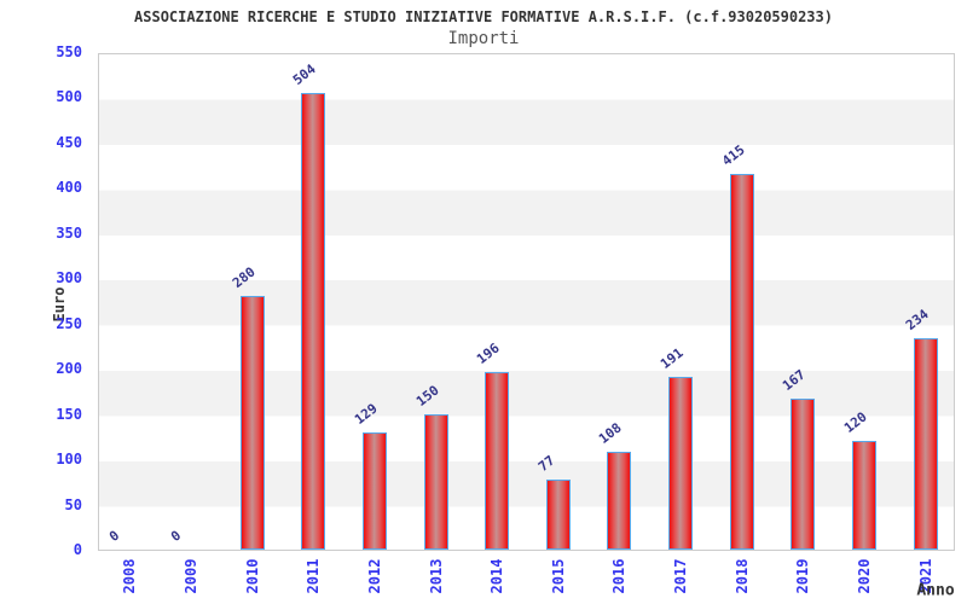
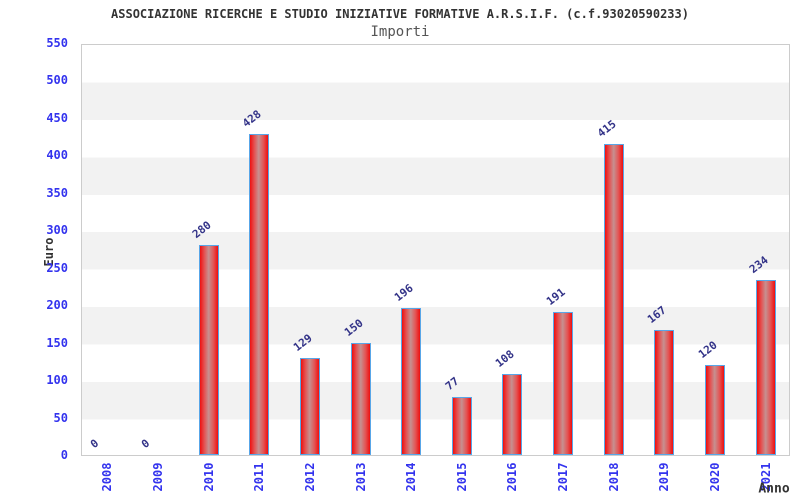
2011: 504 -> 428
